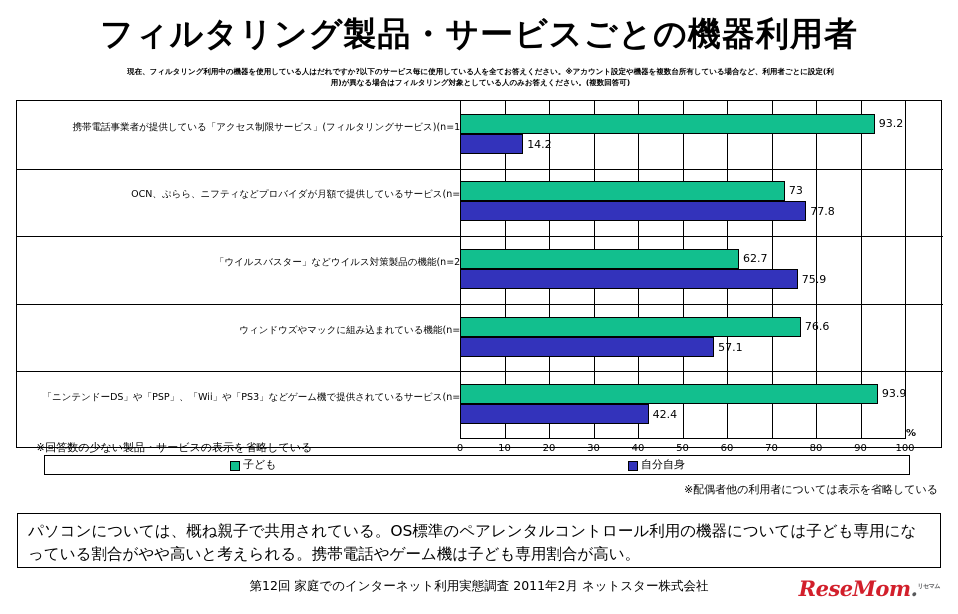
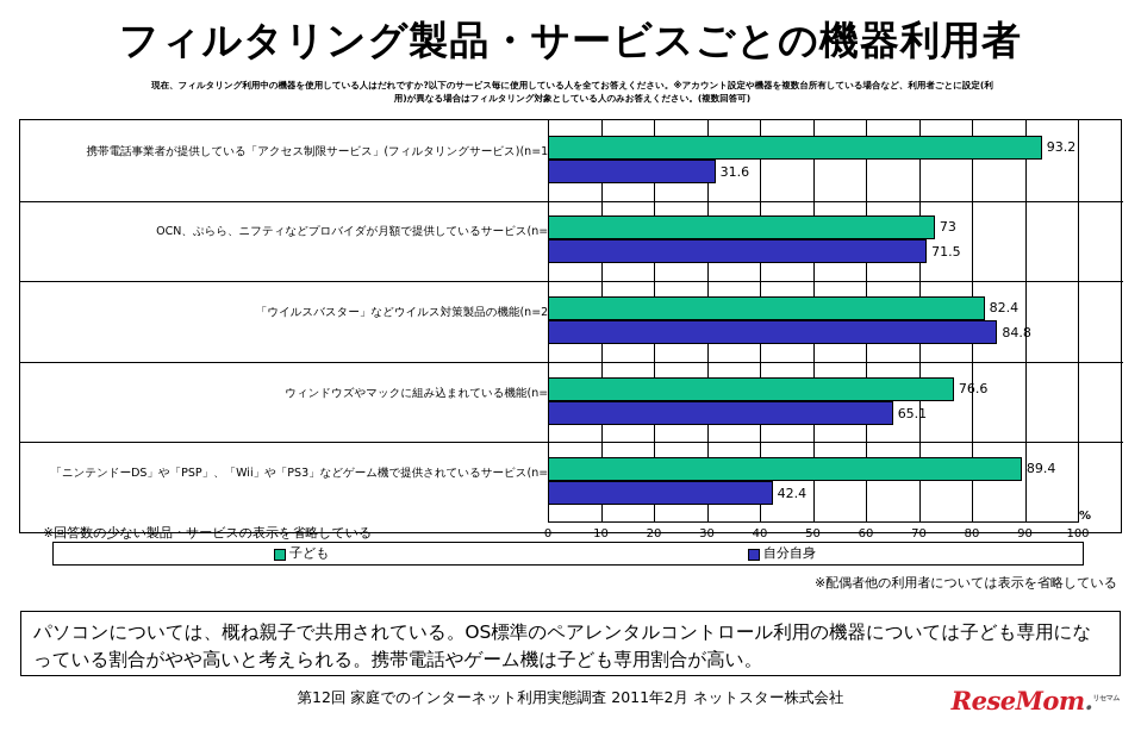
自分自身/携帯電話事業者が提供している「アクセス制限サービス」(フィルタリングサービス)(n=190): 14.2 -> 31.6
自分自身/OCN、ぷらら、ニフティなどプロバイダが月額で提供しているサービス(n=63): 77.8 -> 71.5
子ども/「ウイルスバスター」などウイルス対策製品の機能(n=228): 62.7 -> 82.4
自分自身/「ウイルスバスター」などウイルス対策製品の機能(n=228): 75.9 -> 84.8
自分自身/ウィンドウズやマックに組み込まれている機能(n=77): 57.1 -> 65.1
子ども/「ニンテンドーDS」や「PSP」、「Wii」や「PS3」などゲーム機で提供されているサービス(n=66): 93.9 -> 89.4
